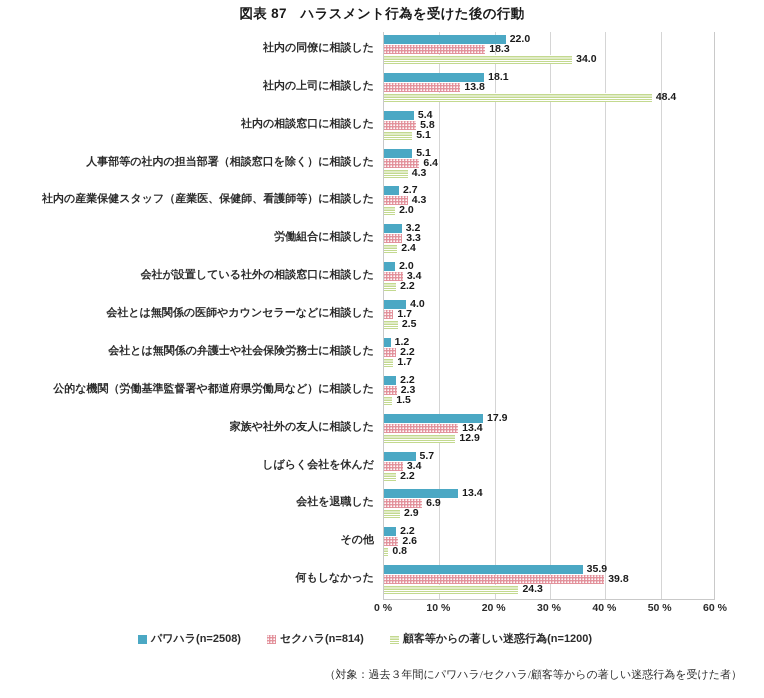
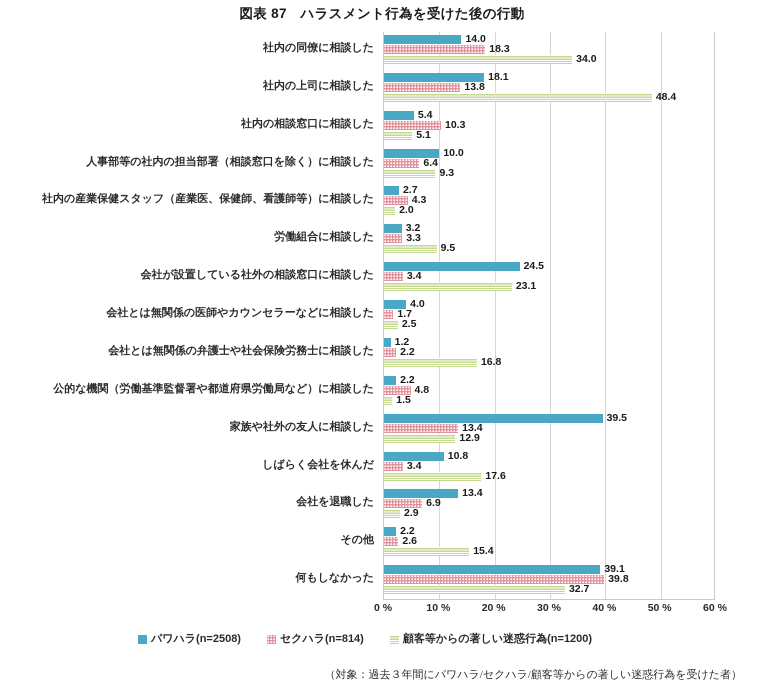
パワハラ(n=2508)/社内の同僚に相談した: 22.0 -> 14.0
セクハラ(n=814)/社内の相談窓口に相談した: 5.8 -> 10.3
パワハラ(n=2508)/人事部等の社内の担当部署（相談窓口を除く）に相談した: 5.1 -> 10.0
顧客等からの著しい迷惑行為(n=1200)/人事部等の社内の担当部署（相談窓口を除く）に相談した: 4.3 -> 9.3
顧客等からの著しい迷惑行為(n=1200)/労働組合に相談した: 2.4 -> 9.5
パワハラ(n=2508)/会社が設置している社外の相談窓口に相談した: 2.0 -> 24.5
顧客等からの著しい迷惑行為(n=1200)/会社が設置している社外の相談窓口に相談した: 2.2 -> 23.1
顧客等からの著しい迷惑行為(n=1200)/会社とは無関係の弁護士や社会保険労務士に相談した: 1.7 -> 16.8
セクハラ(n=814)/公的な機関（労働基準監督署や都道府県労働局など）に相談した: 2.3 -> 4.8
パワハラ(n=2508)/家族や社外の友人に相談した: 17.9 -> 39.5
パワハラ(n=2508)/しばらく会社を休んだ: 5.7 -> 10.8
顧客等からの著しい迷惑行為(n=1200)/しばらく会社を休んだ: 2.2 -> 17.6
顧客等からの著しい迷惑行為(n=1200)/その他: 0.8 -> 15.4
パワハラ(n=2508)/何もしなかった: 35.9 -> 39.1
顧客等からの著しい迷惑行為(n=1200)/何もしなかった: 24.3 -> 32.7
